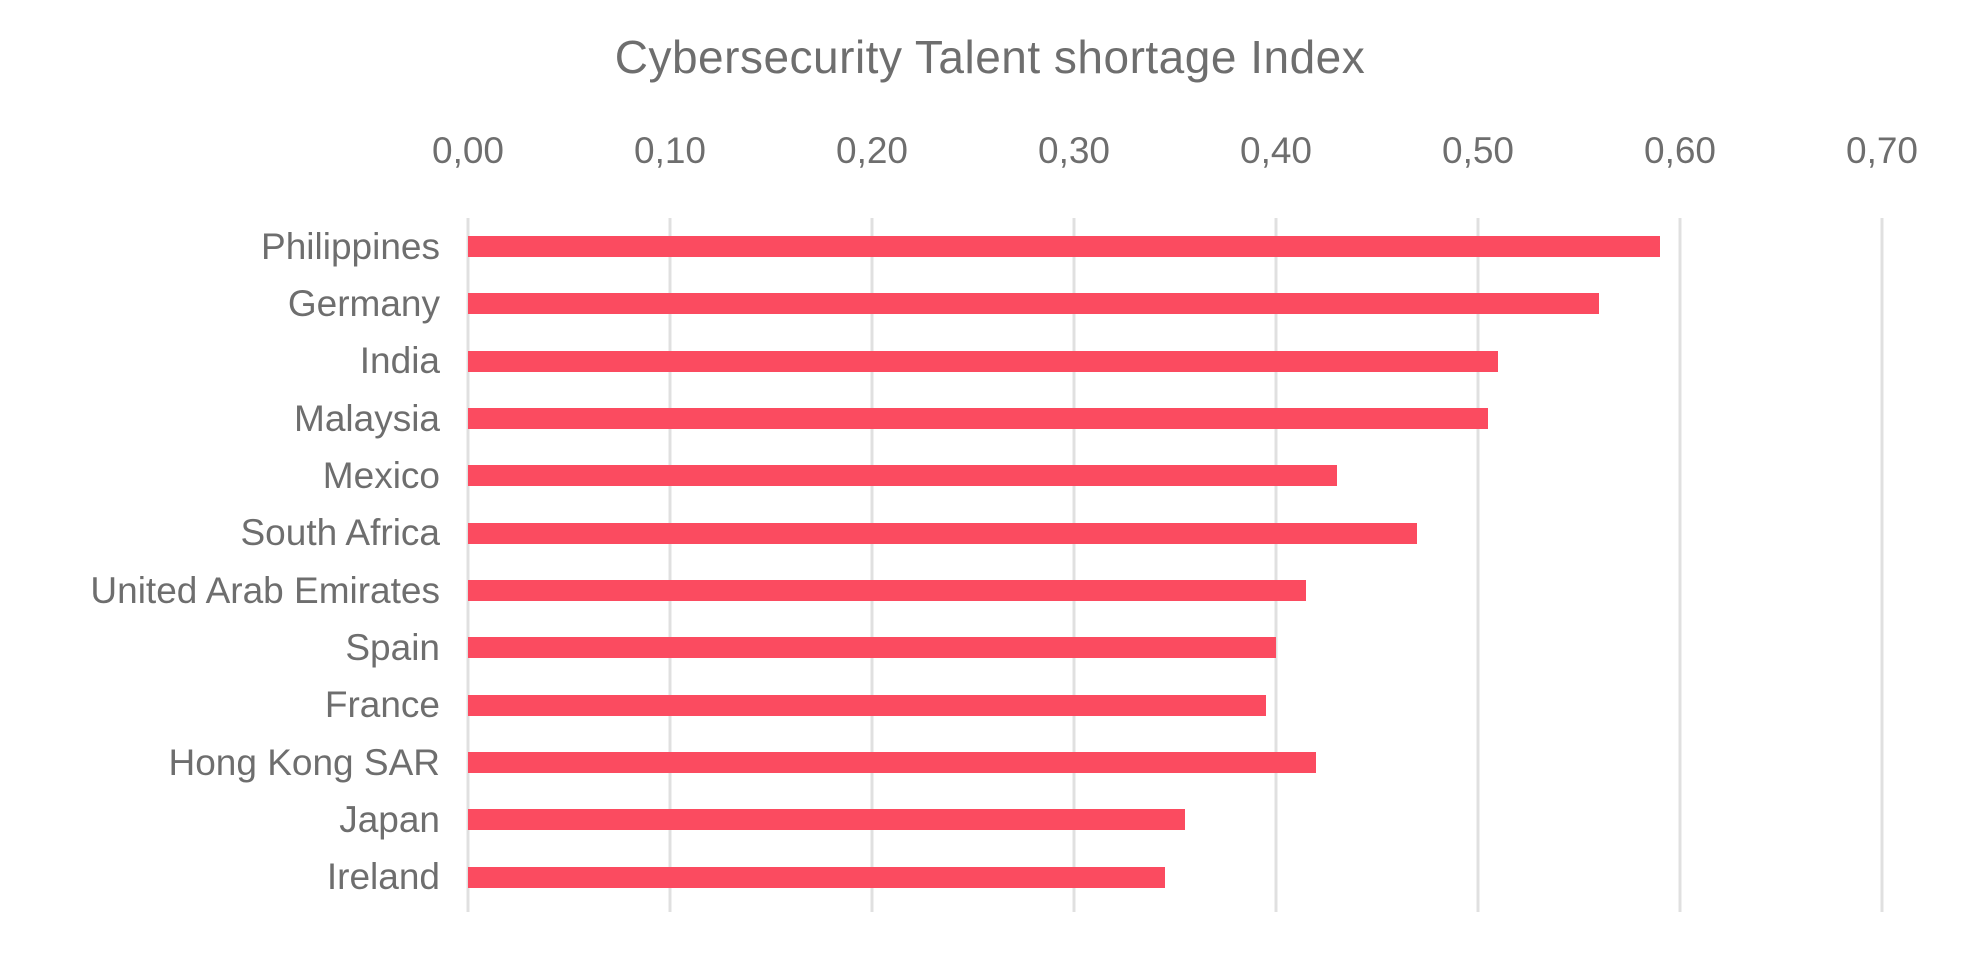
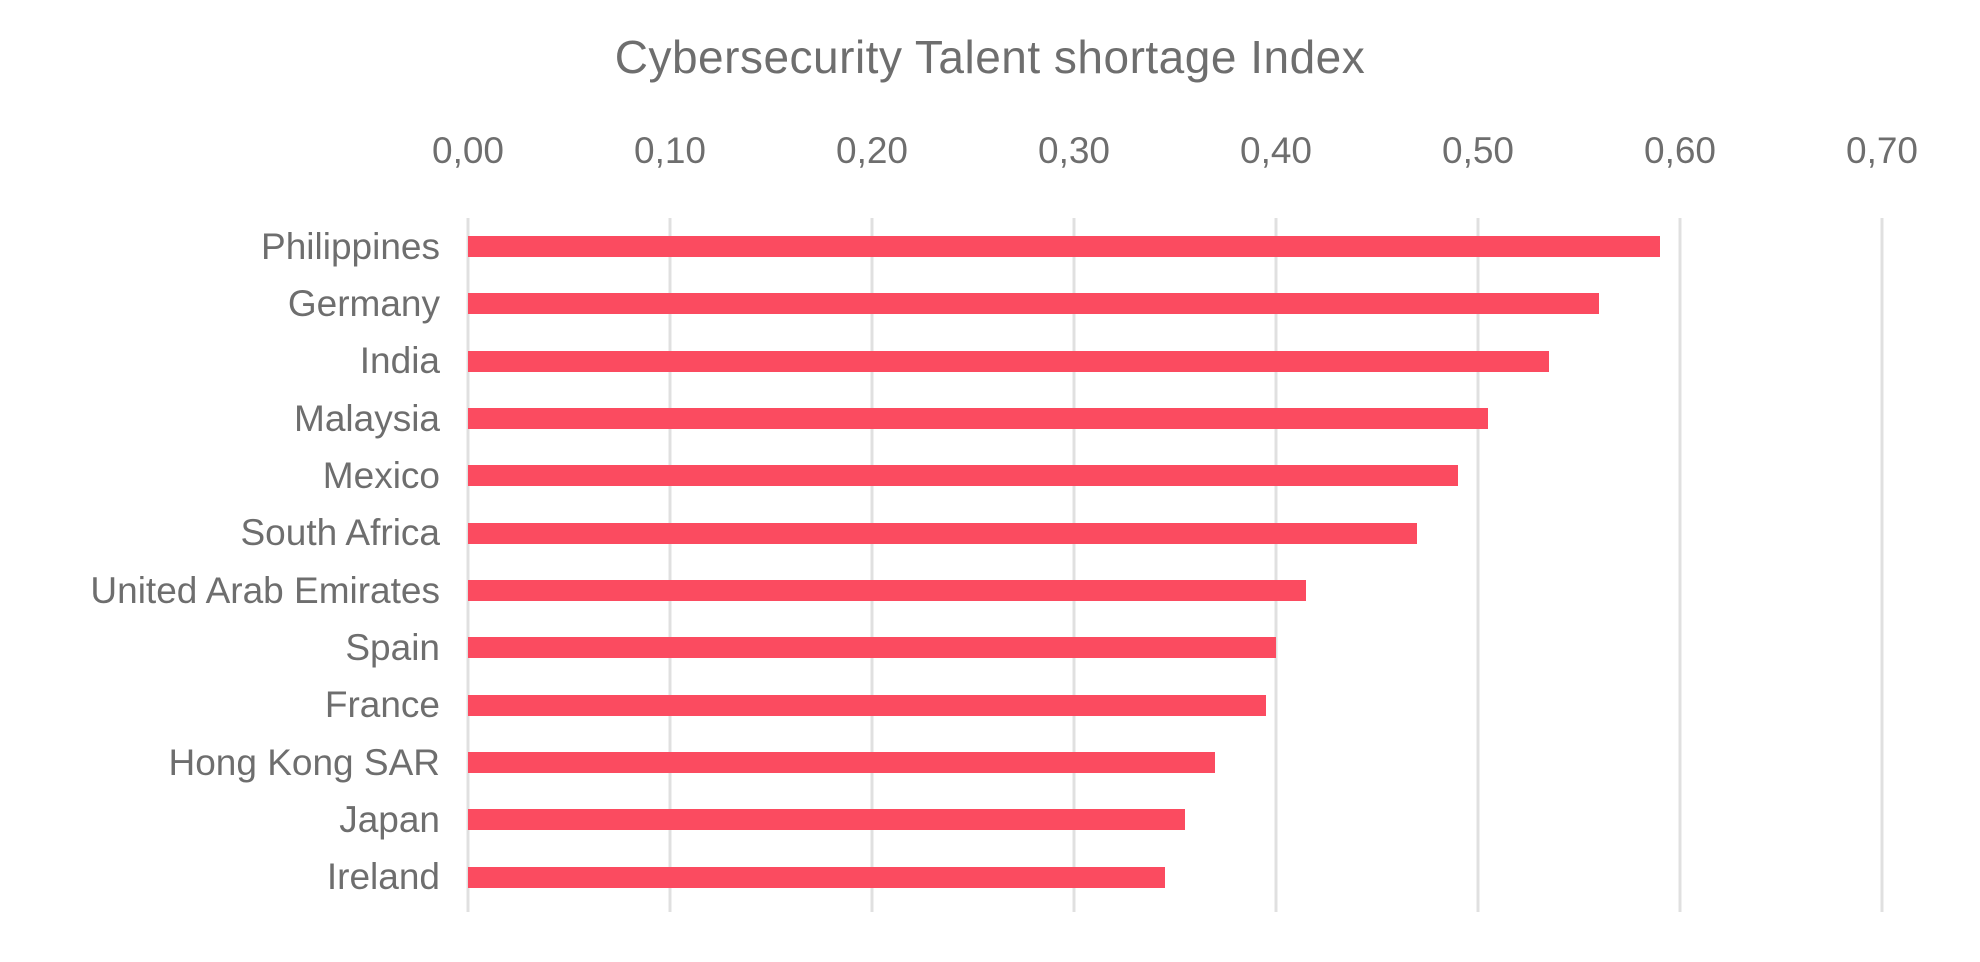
India: 0,51 -> 0,54
Mexico: 0,43 -> 0,49
Hong Kong SAR: 0,42 -> 0,37
